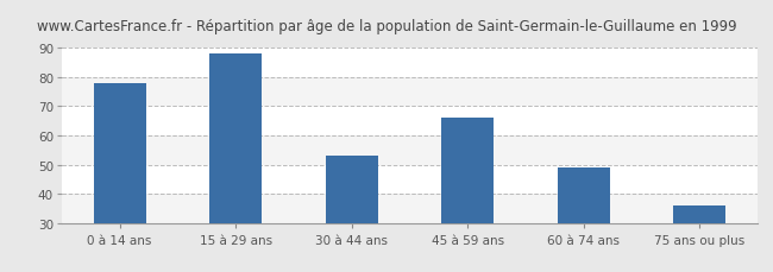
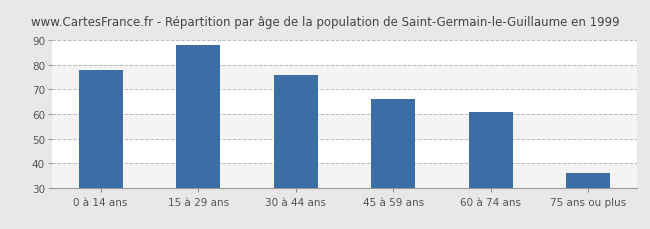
30 à 44 ans: 53 -> 76
60 à 74 ans: 49 -> 61
